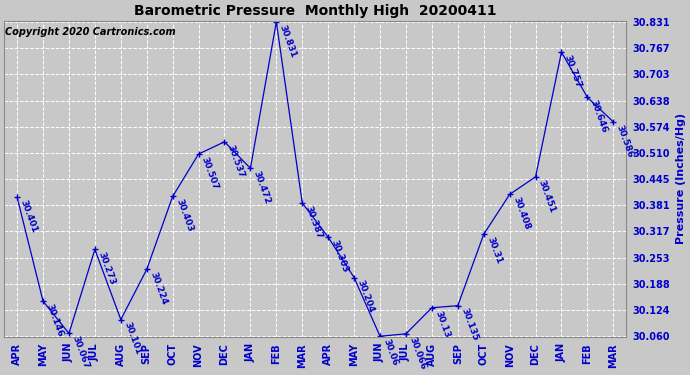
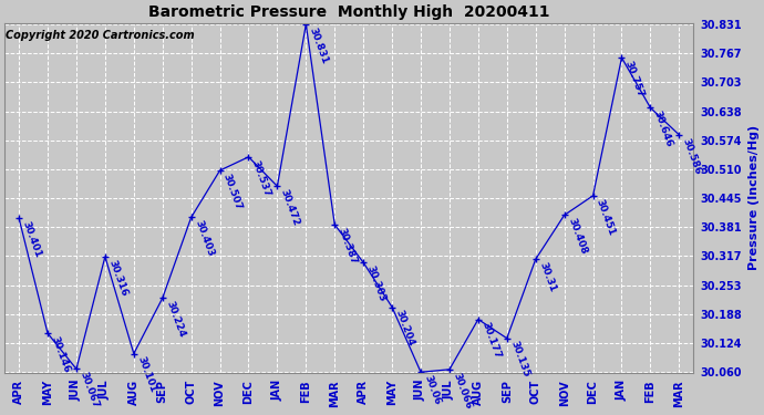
JUL: 30.273 -> 30.316
AUG: 30.13 -> 30.177
